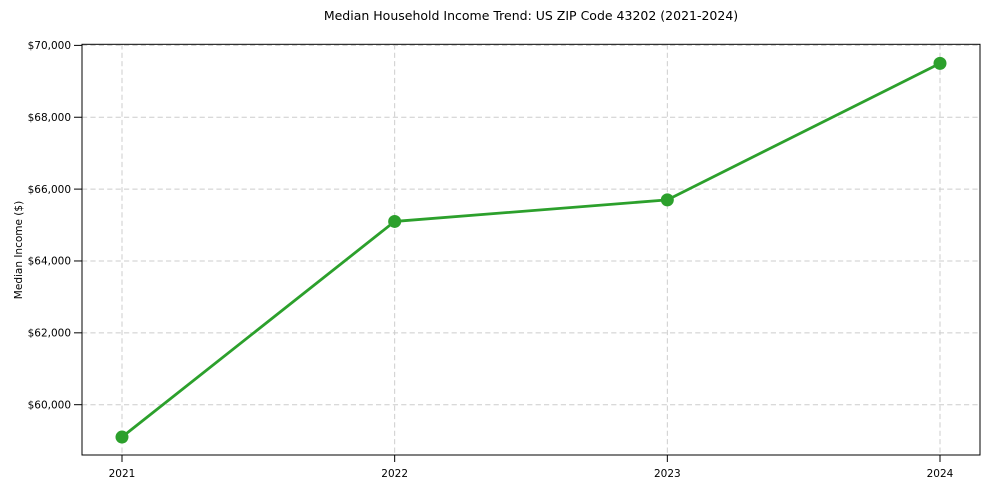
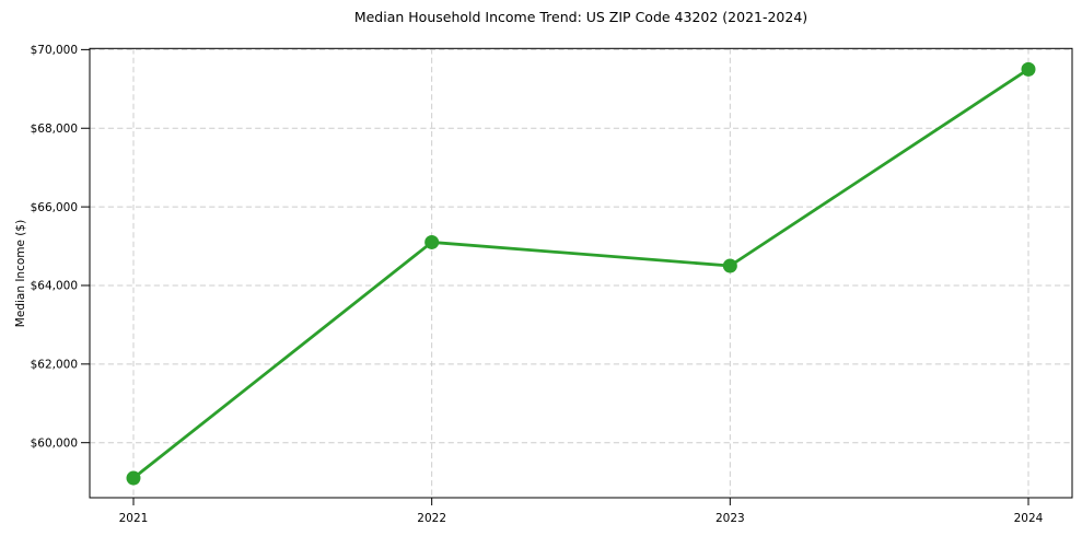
2023: $65700 -> $64500
